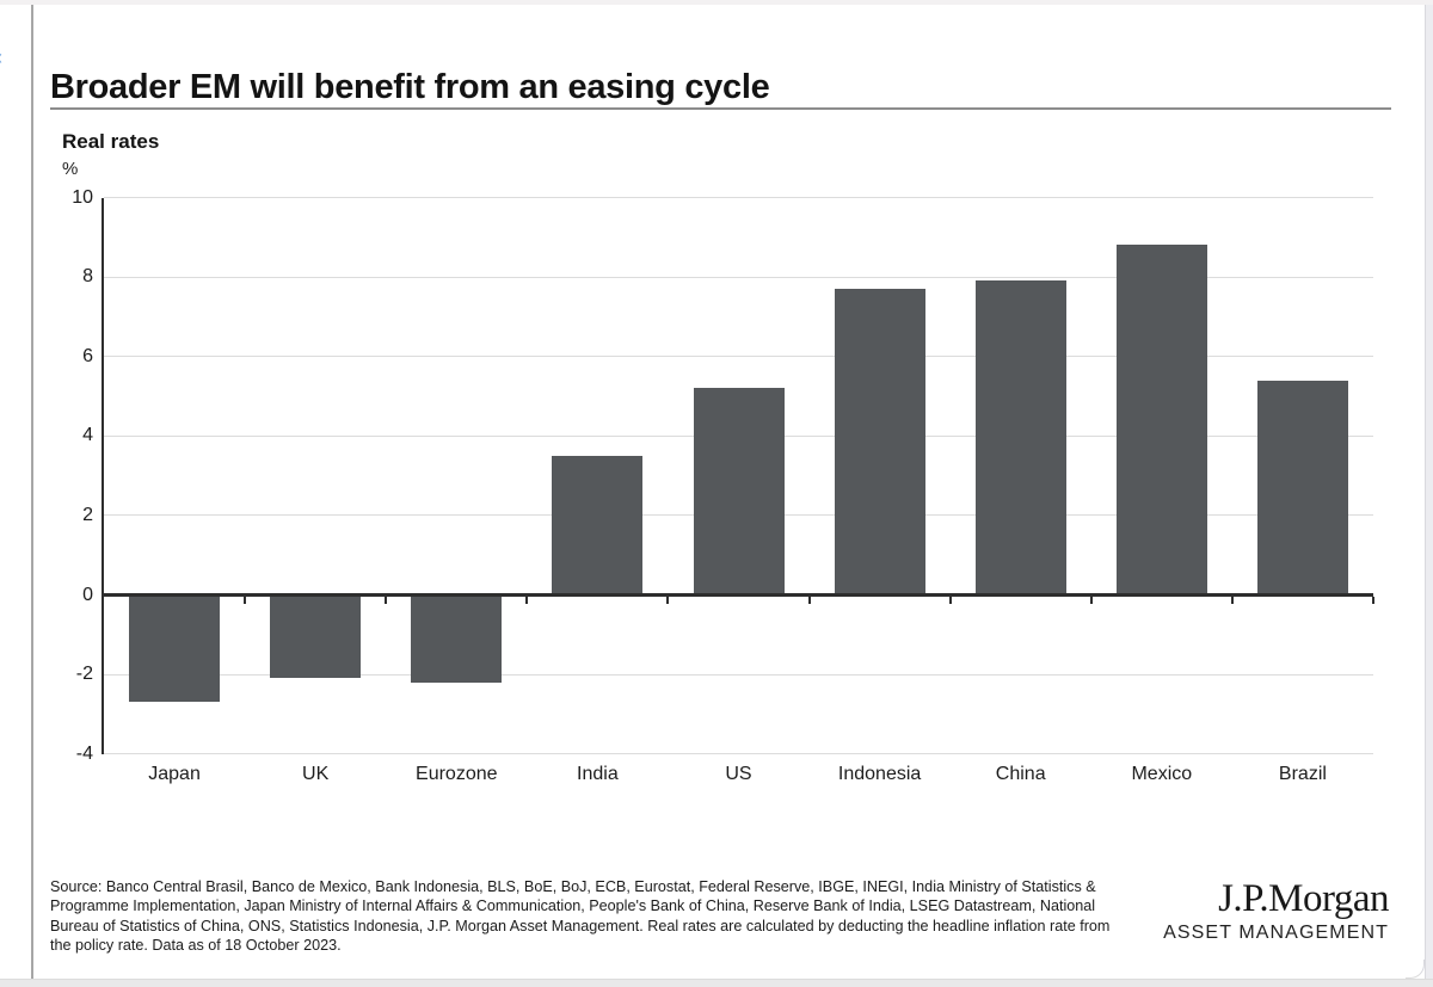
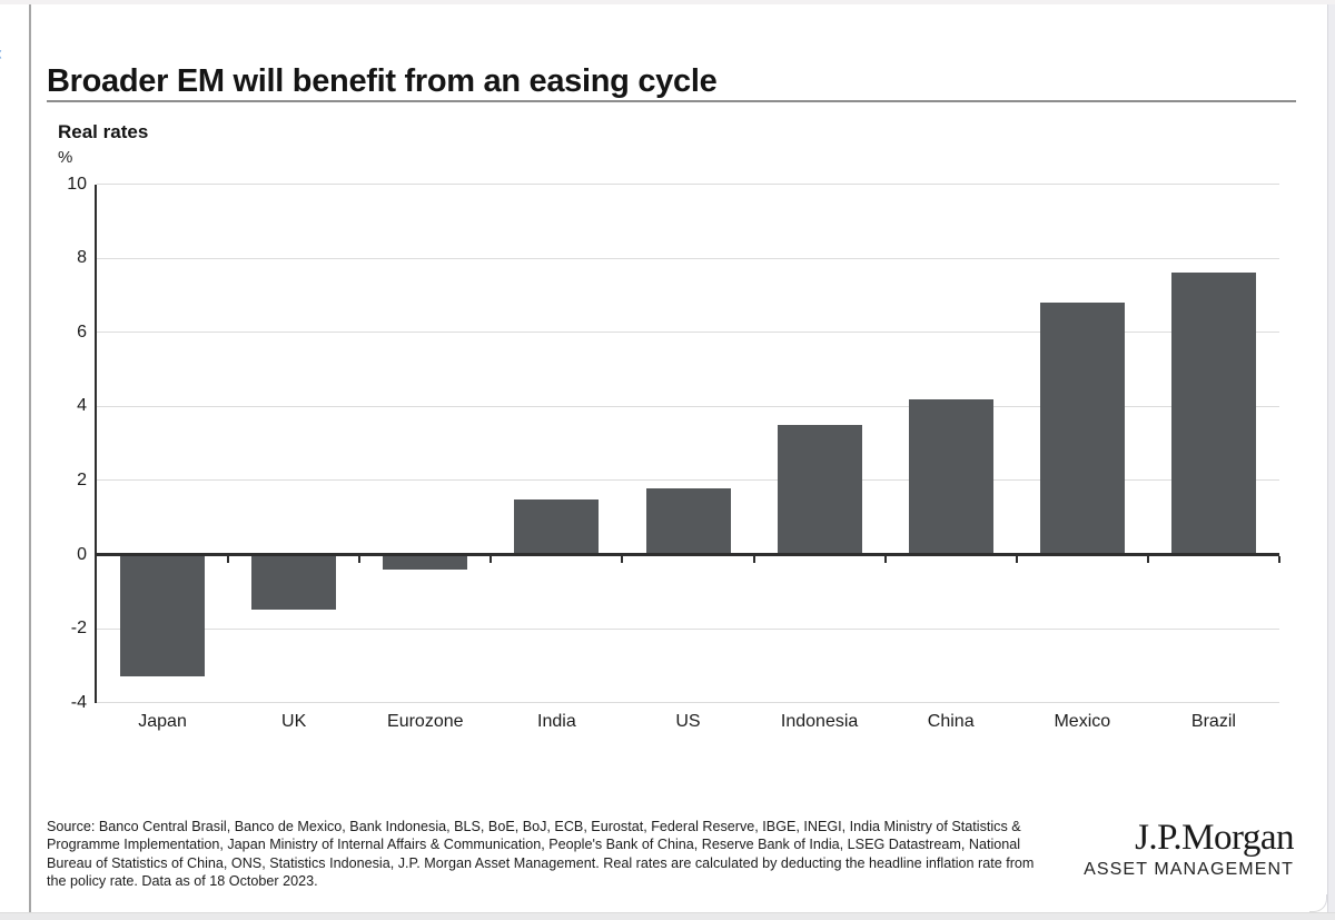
Japan: -2.7 -> -3.3
UK: -2.1 -> -1.5
Eurozone: -2.2 -> -0.4
India: 3.5 -> 1.5
US: 5.2 -> 1.8
Indonesia: 7.7 -> 3.5
China: 7.9 -> 4.2
Mexico: 8.8 -> 6.8
Brazil: 5.4 -> 7.6
